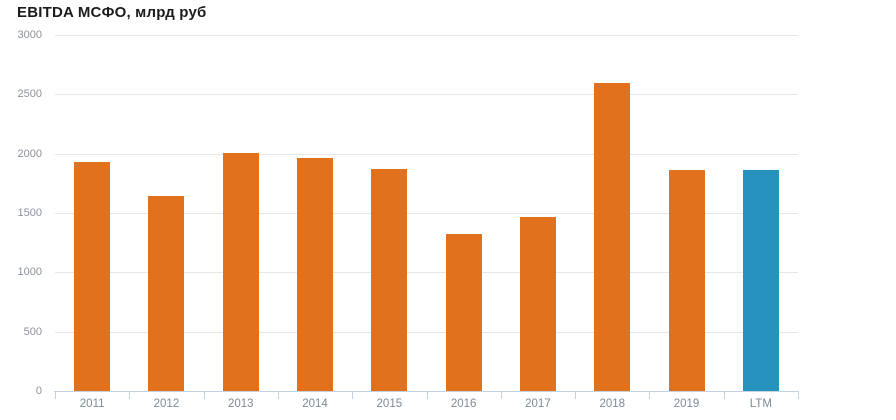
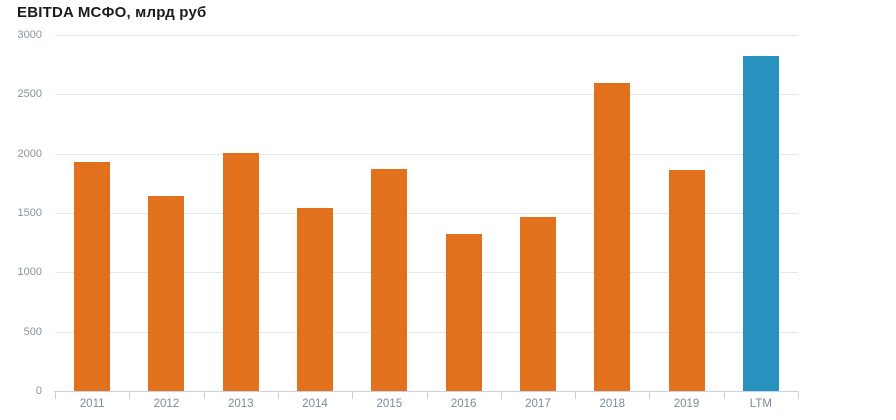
2014: 1960 -> 1540
LTM: 1860 -> 2820
